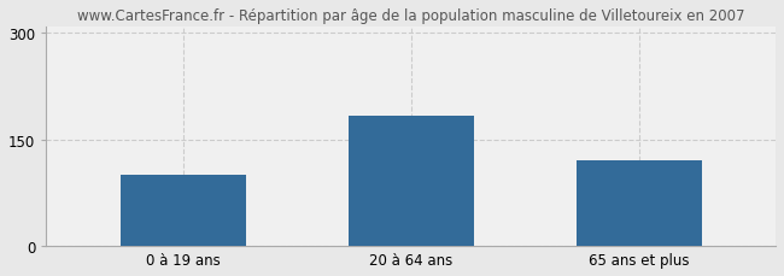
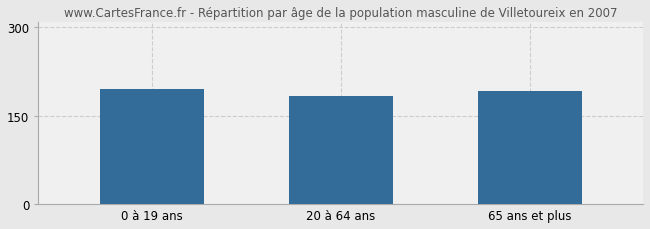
0 à 19 ans: 100 -> 196
65 ans et plus: 120 -> 192
